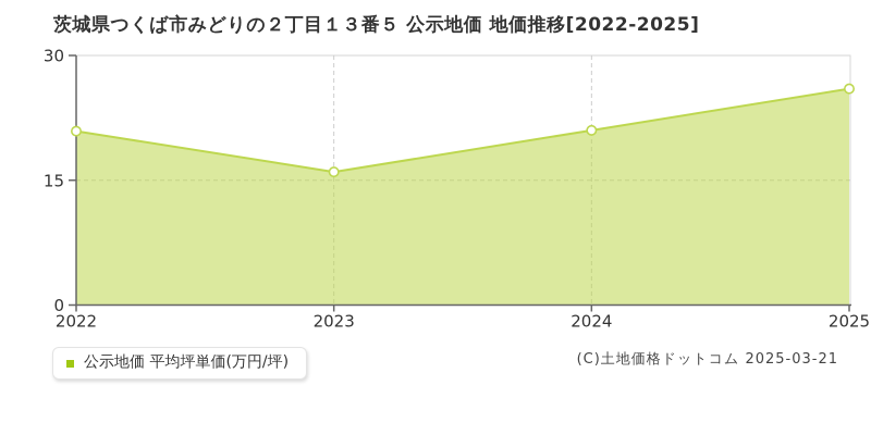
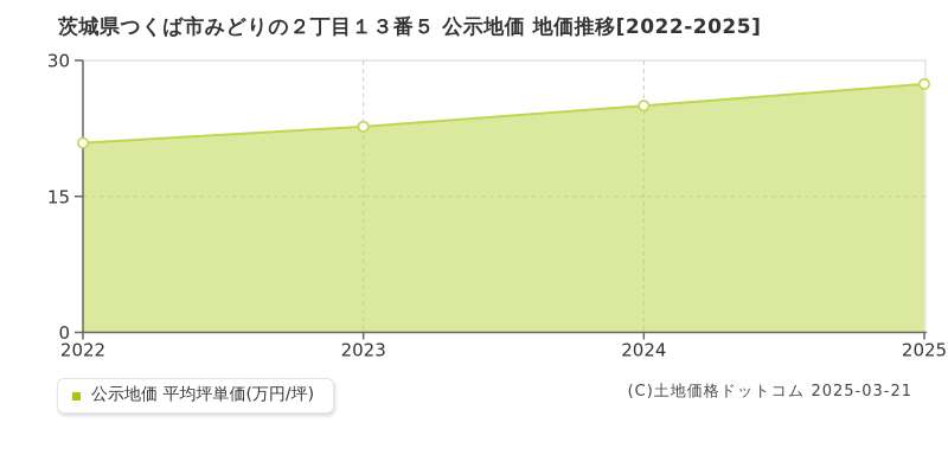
2023: 16 -> 23
2024: 21 -> 25
2025: 26 -> 27
